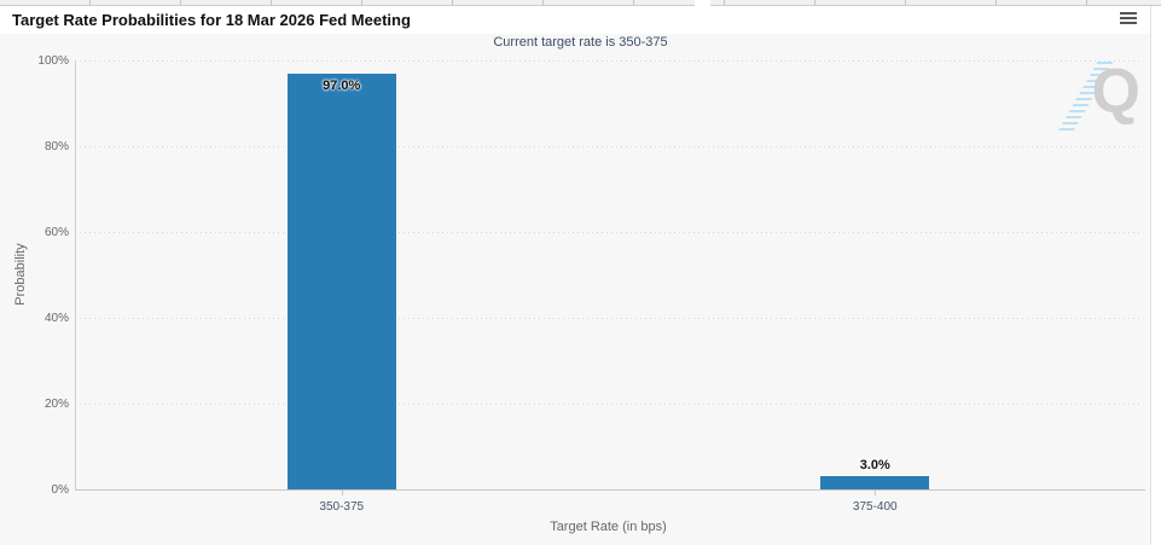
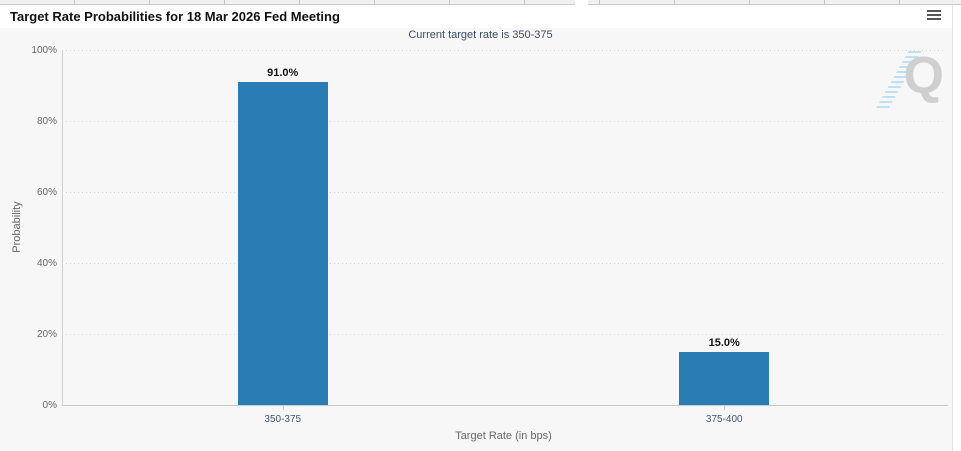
350-375: 97.0% -> 91.0%
375-400: 3.0% -> 15.0%
